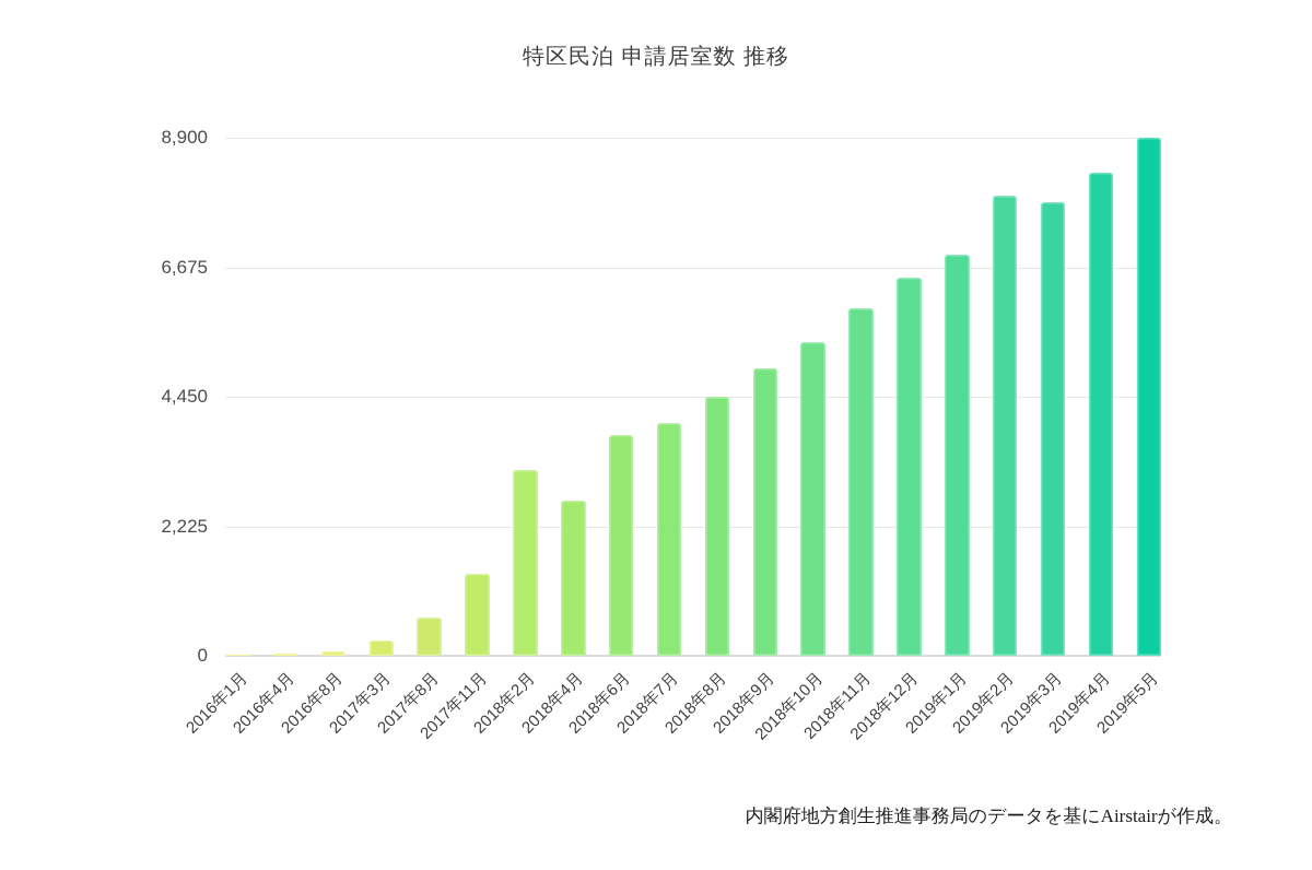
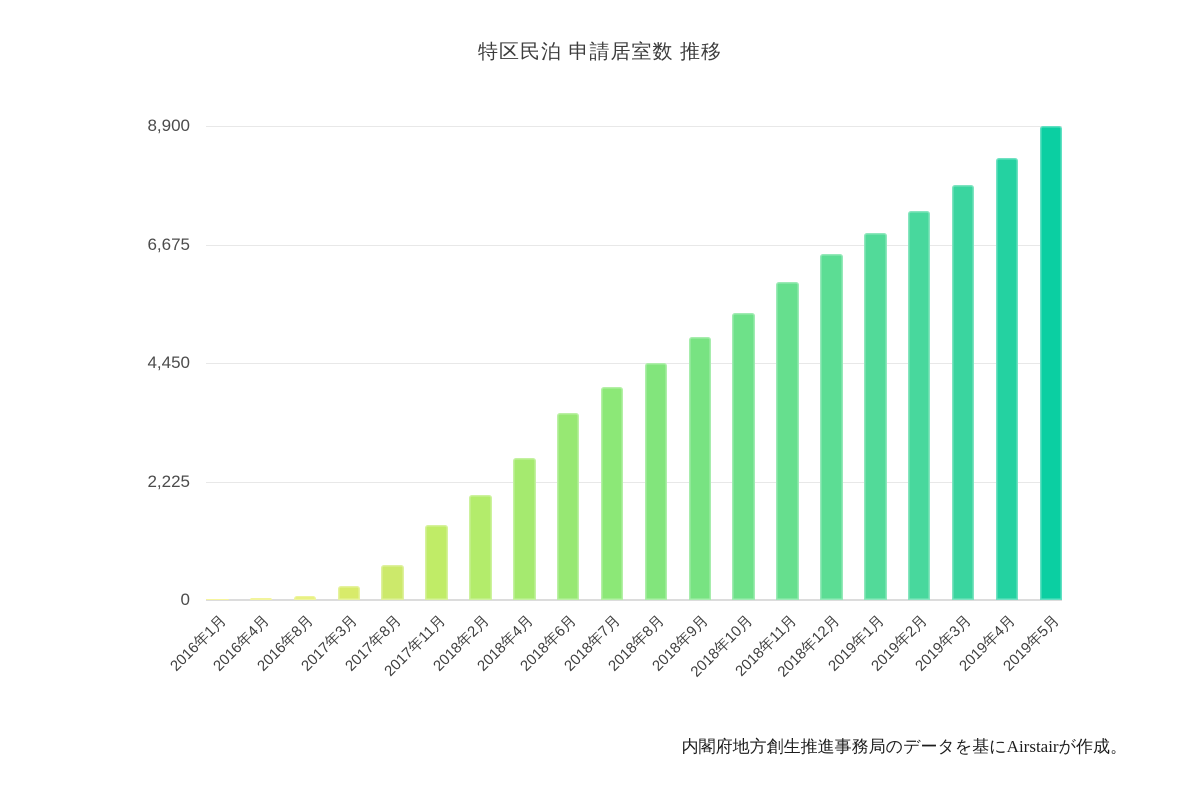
2018年2月: 3200 -> 2000
2018年6月: 3800 -> 3500
2019年2月: 7900 -> 7300
